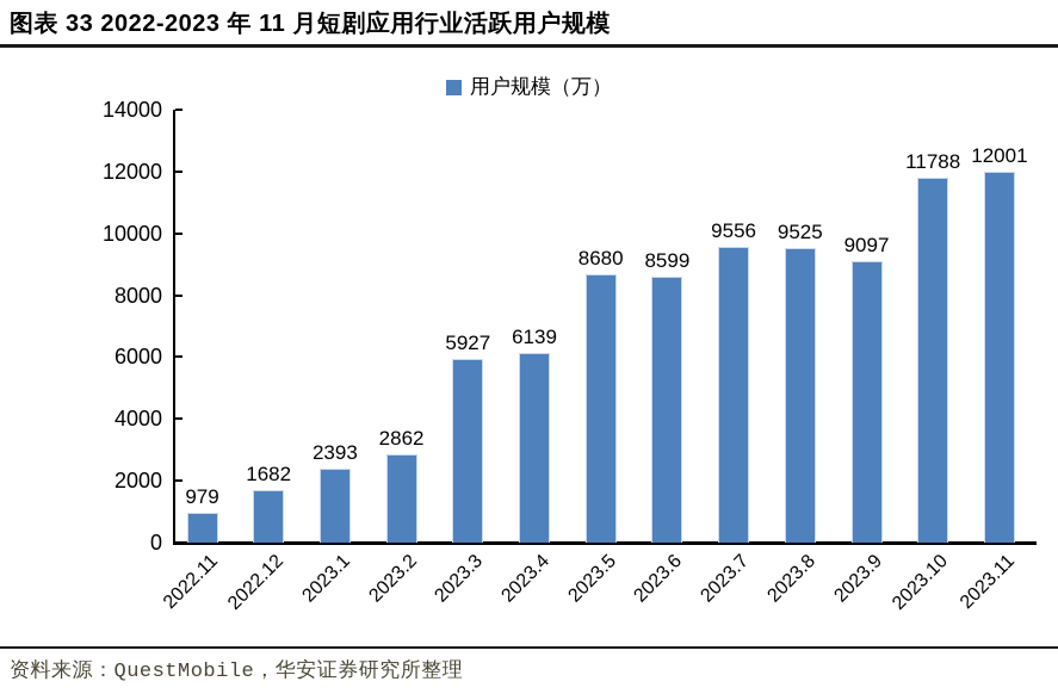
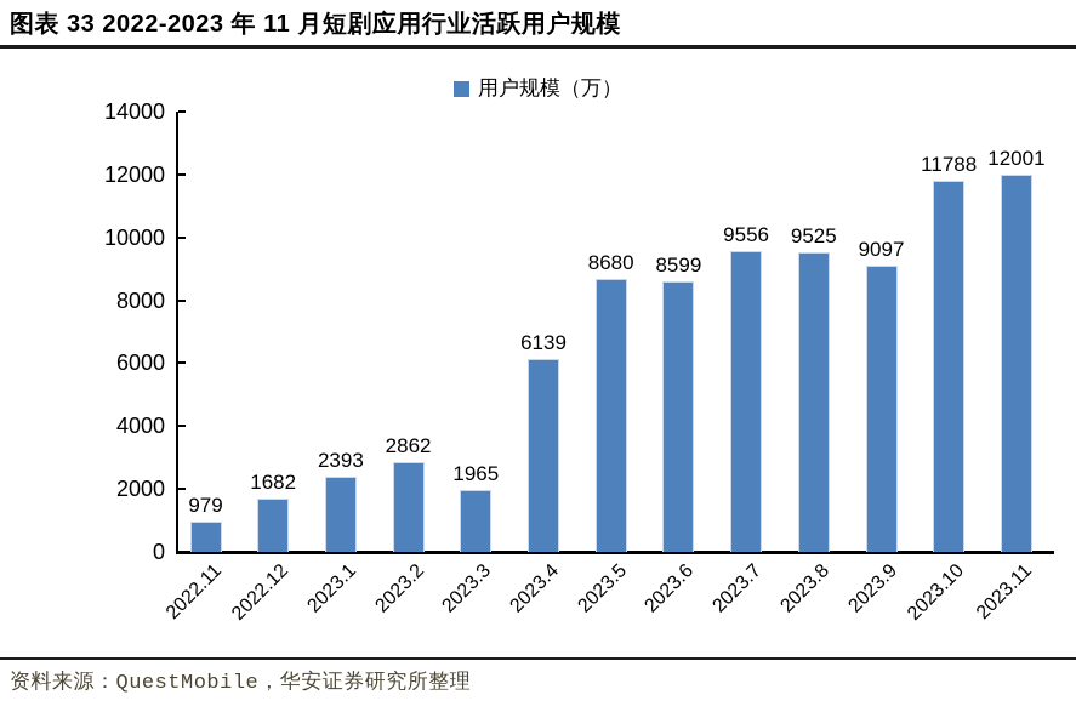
2023.3: 5927 -> 1965
